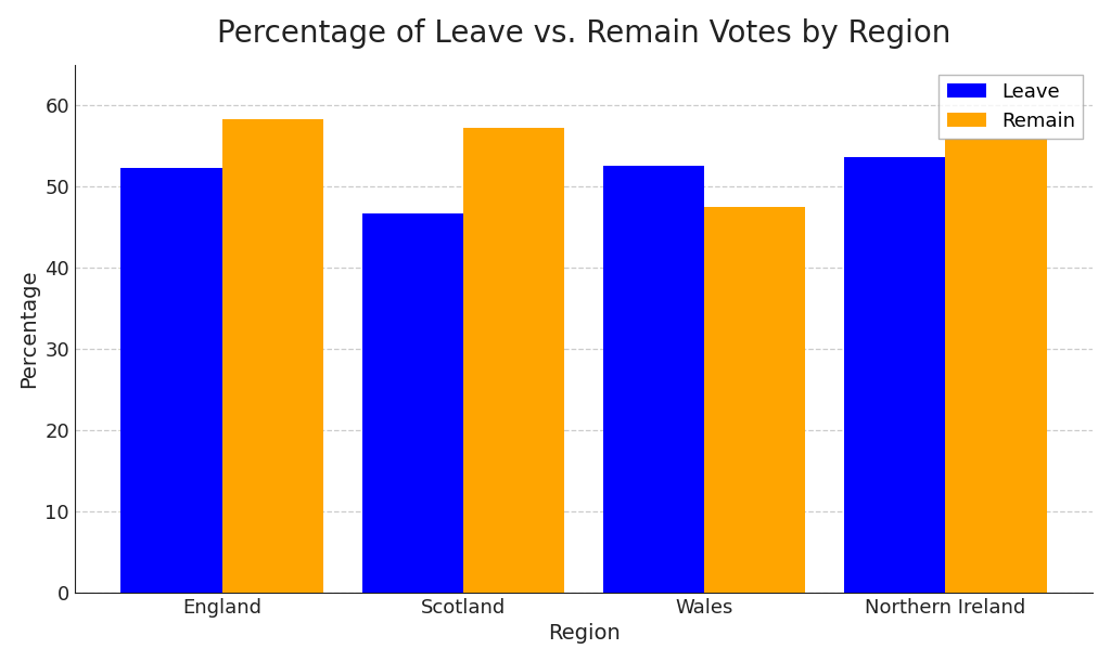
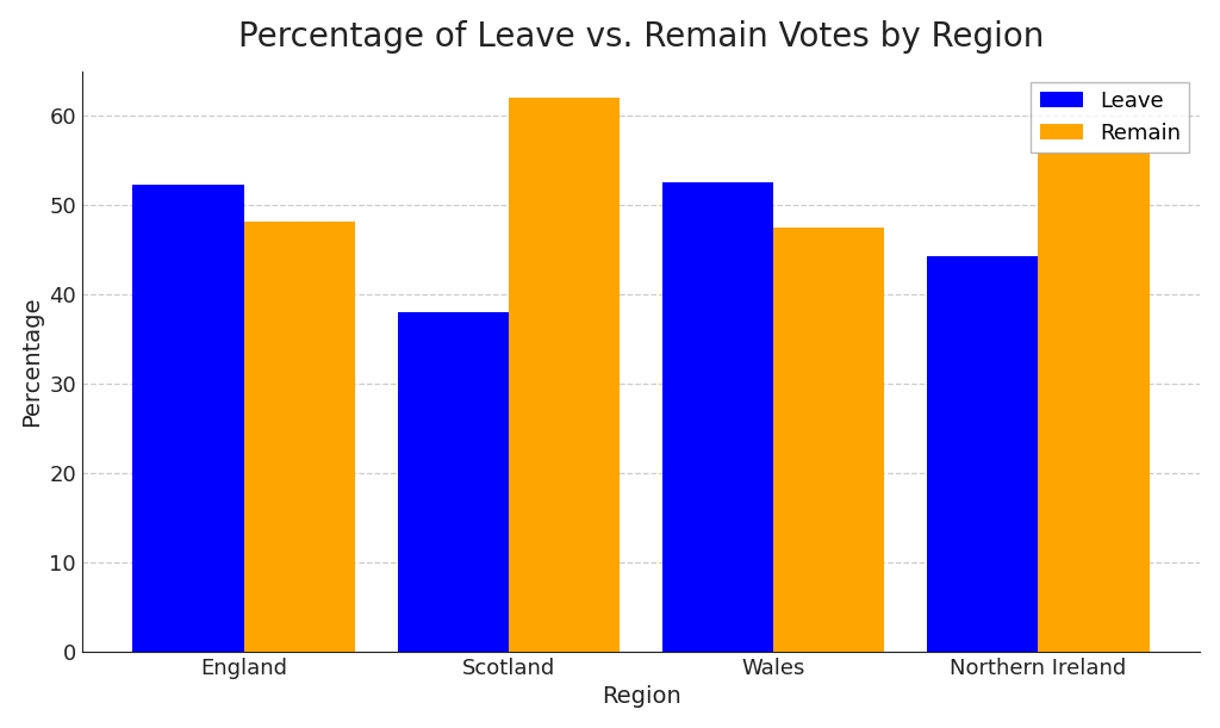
Remain/England: 58.2 -> 48.1
Leave/Scotland: 46.6 -> 38.0
Remain/Scotland: 57.2 -> 62.0
Leave/Northern Ireland: 53.6 -> 44.2
